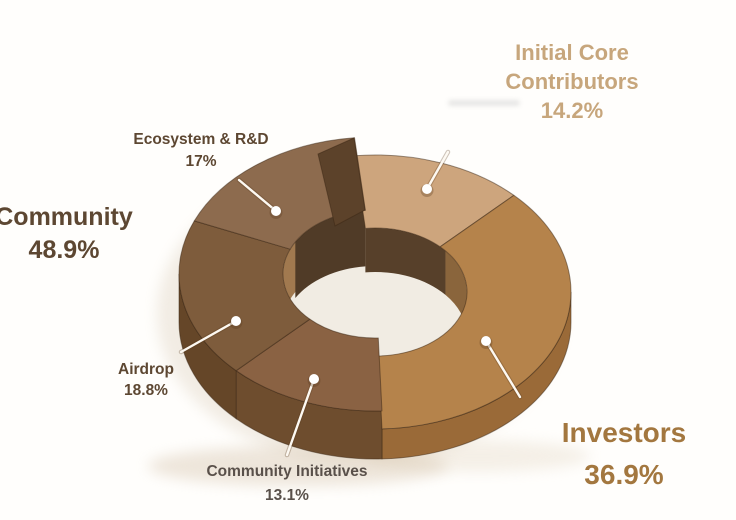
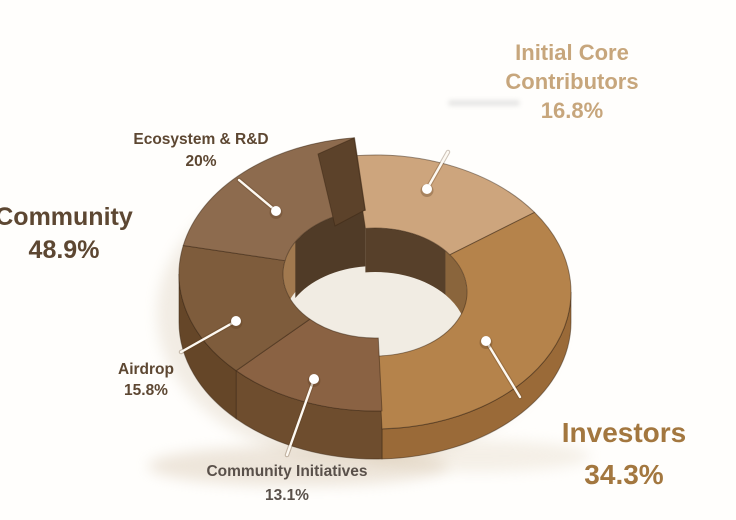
Initial Core Contributors: 14.2% -> 16.8%
Investors: 36.9% -> 34.3%
Airdrop: 18.8% -> 15.8%
Ecosystem & R&D: 17% -> 20%
